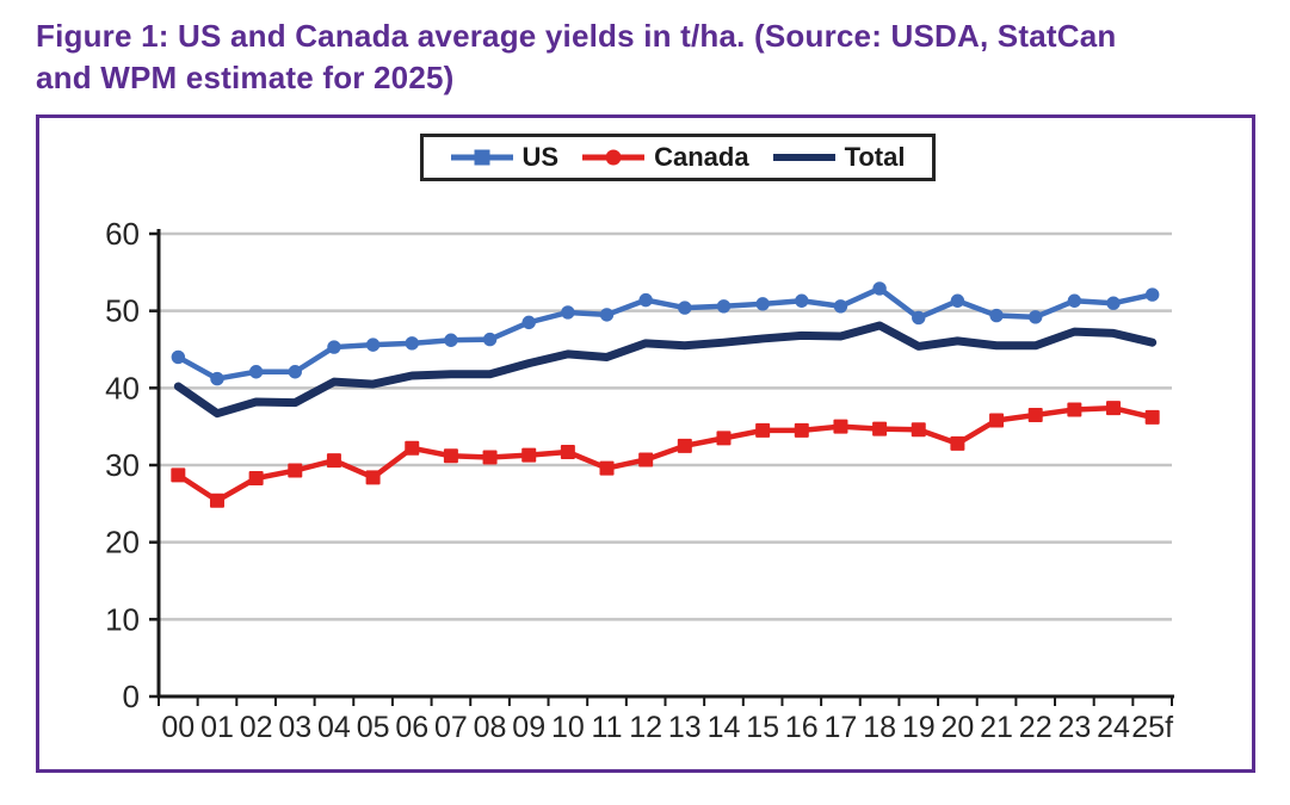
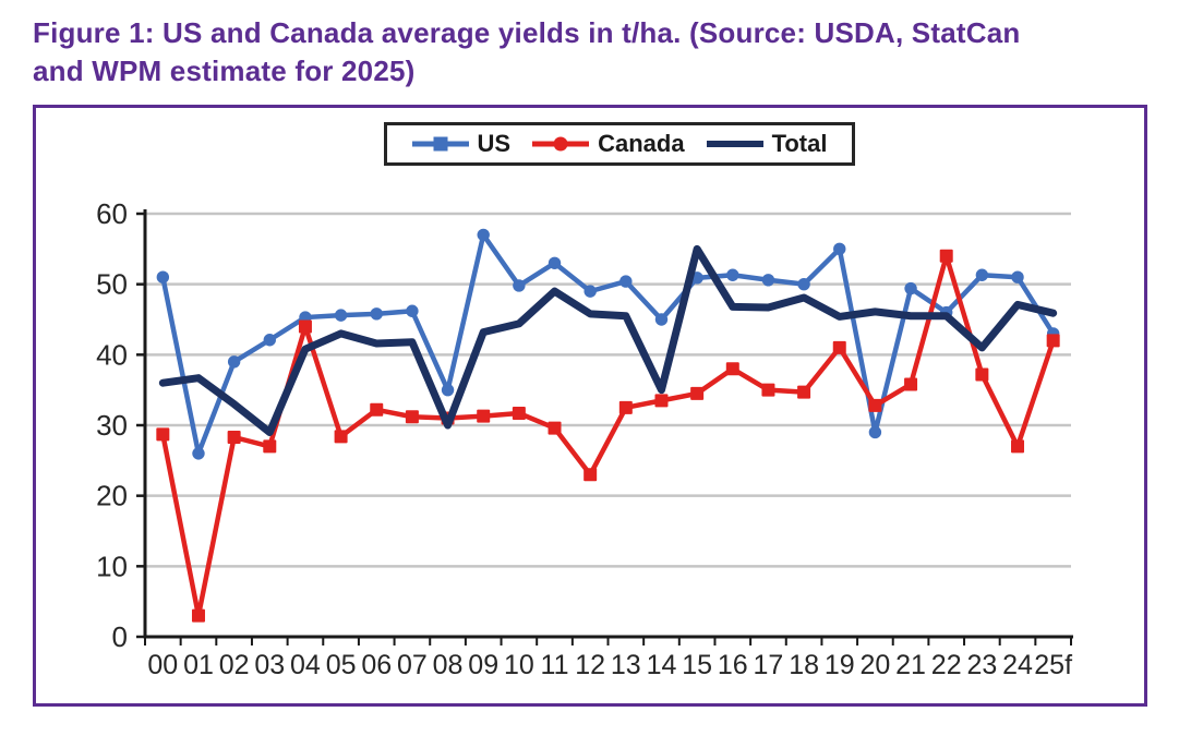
US/00: 44 -> 51
Total/00: 40 -> 36
US/01: 41 -> 26
Canada/01: 25 -> 3
US/02: 42 -> 39
Total/02: 38 -> 33
Canada/03: 29 -> 27
Total/03: 38 -> 29
Canada/04: 31 -> 44
Total/05: 40 -> 43
US/08: 46 -> 35
Total/08: 42 -> 30
US/09: 48 -> 57
US/11: 50 -> 53
Total/11: 44 -> 49
US/12: 51 -> 49
Canada/12: 31 -> 23
US/14: 51 -> 45
Total/14: 46 -> 35
Total/15: 46 -> 55
Canada/16: 34 -> 38
US/18: 53 -> 50
US/19: 49 -> 55
Canada/19: 35 -> 41
US/20: 51 -> 29
US/22: 49 -> 46
Canada/22: 36 -> 54
Total/23: 47 -> 41
Canada/24: 37 -> 27
US/25f: 52 -> 43
Canada/25f: 36 -> 42
